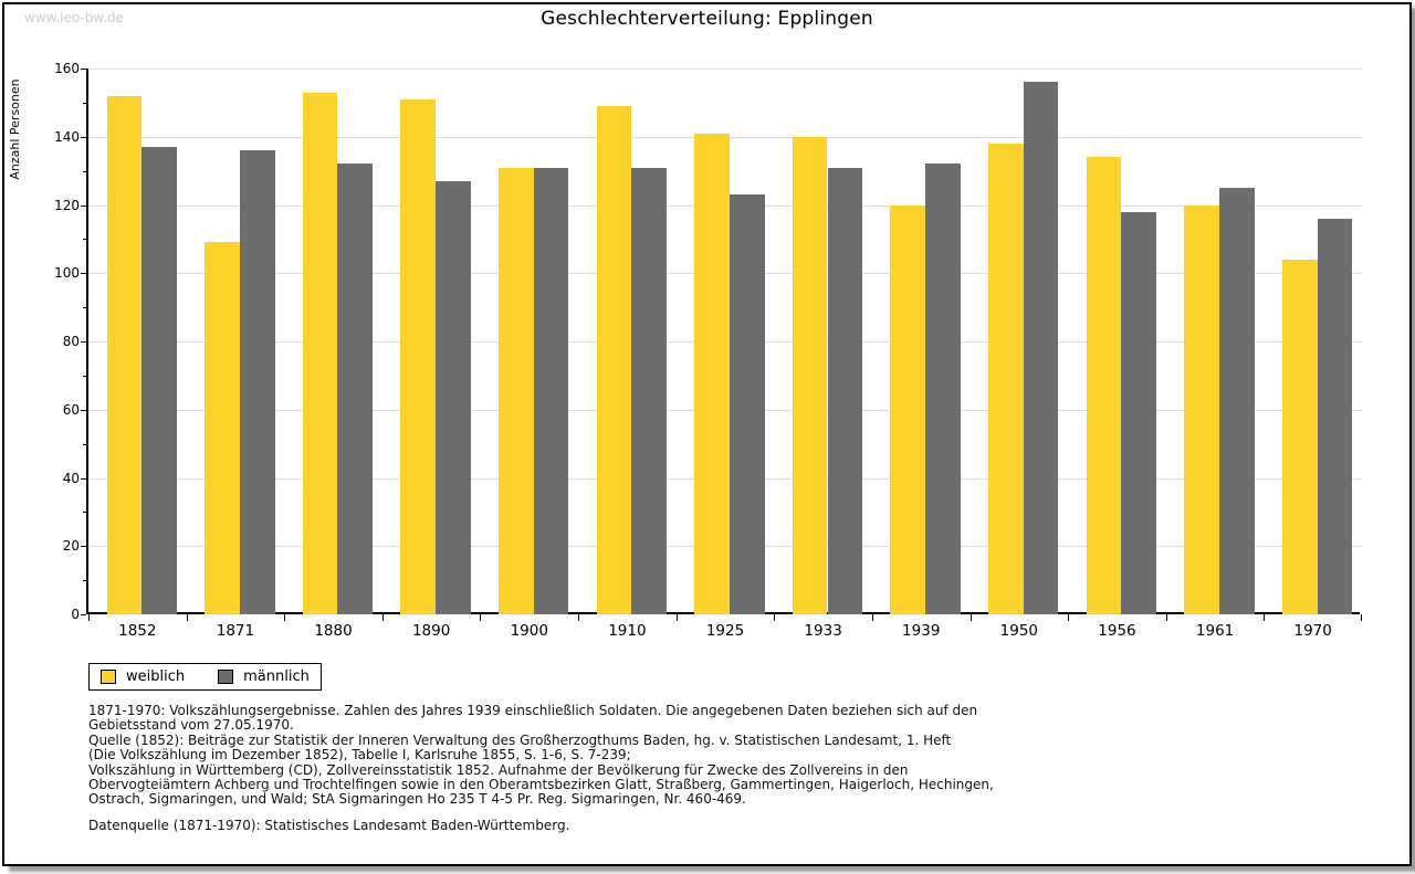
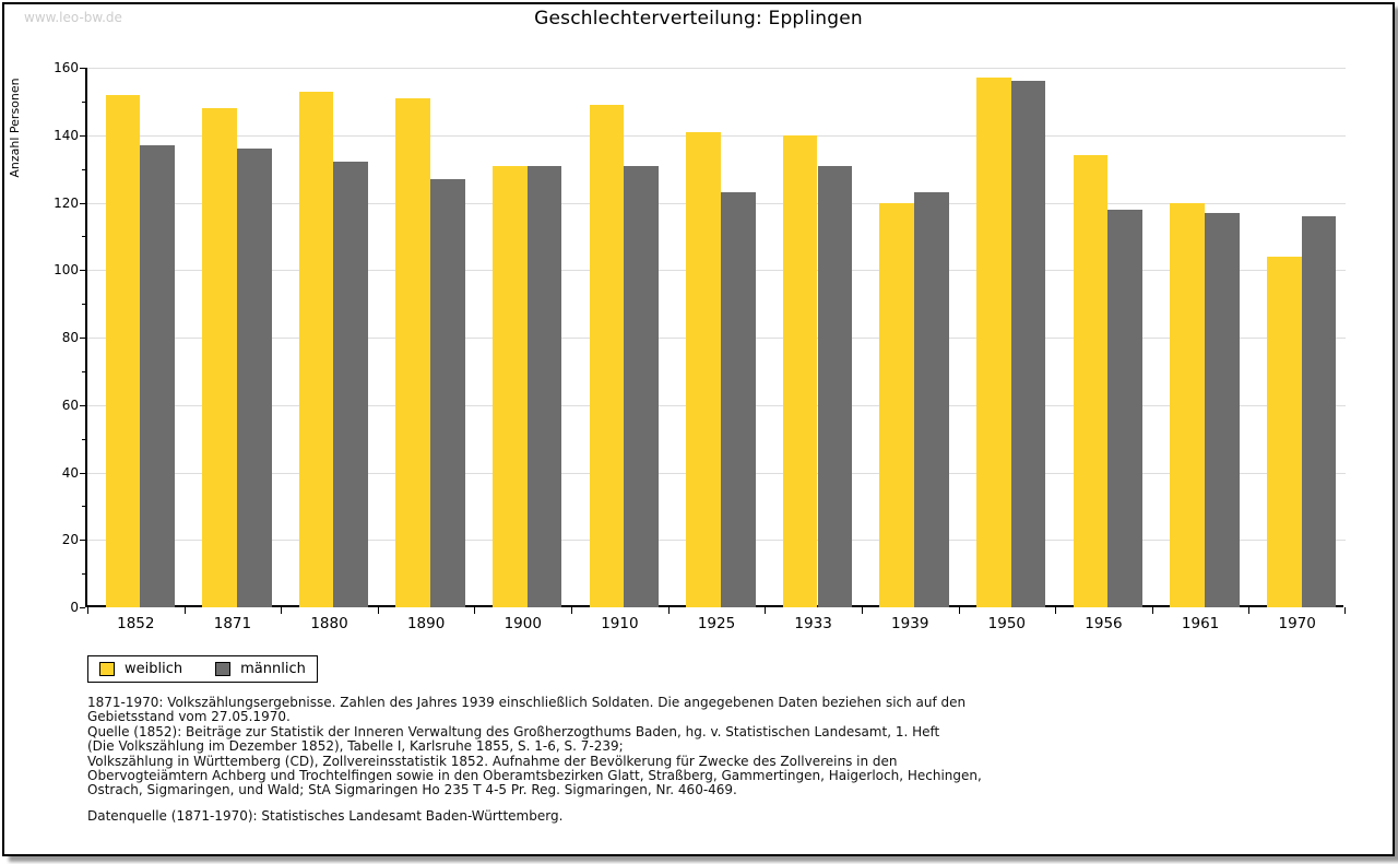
weiblich/1871: 109 -> 148
männlich/1939: 132 -> 123
weiblich/1950: 138 -> 157
männlich/1961: 125 -> 117
